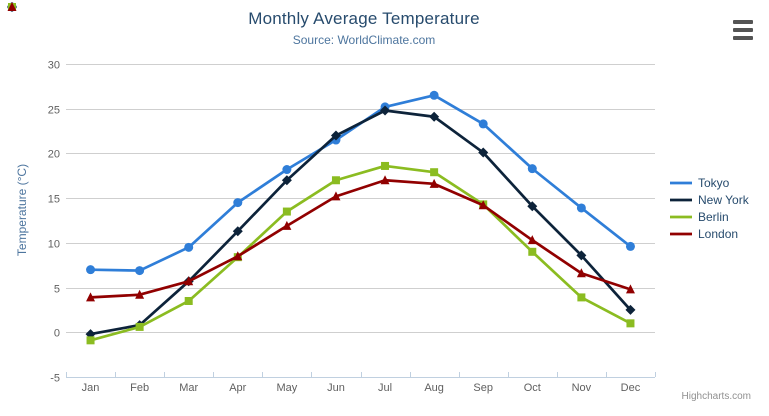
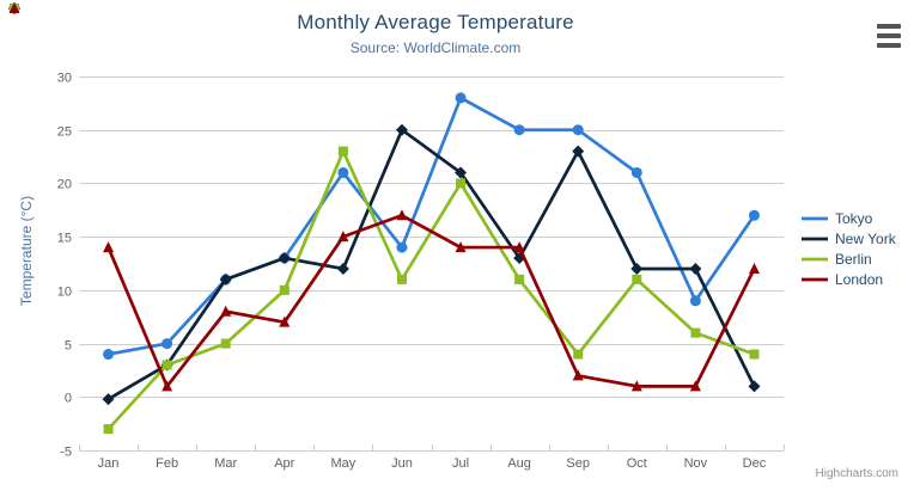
Tokyo/Jan: 7 -> 4
Berlin/Jan: -1 -> -3
London/Jan: 4 -> 14
Tokyo/Feb: 7 -> 5
New York/Feb: 1 -> 3
Berlin/Feb: 1 -> 3
London/Feb: 4 -> 1
Tokyo/Mar: 10 -> 11
New York/Mar: 6 -> 11
Berlin/Mar: 4 -> 5
London/Mar: 6 -> 8
Tokyo/Apr: 14 -> 13
New York/Apr: 11 -> 13
Berlin/Apr: 8 -> 10
London/Apr: 8 -> 7
Tokyo/May: 18 -> 21
New York/May: 17 -> 12
Berlin/May: 14 -> 23
London/May: 12 -> 15
Tokyo/Jun: 22 -> 14
New York/Jun: 22 -> 25
Berlin/Jun: 17 -> 11
London/Jun: 15 -> 17
Tokyo/Jul: 25 -> 28
New York/Jul: 25 -> 21
Berlin/Jul: 19 -> 20
London/Jul: 17 -> 14
Tokyo/Aug: 26 -> 25
New York/Aug: 24 -> 13
Berlin/Aug: 18 -> 11
London/Aug: 17 -> 14
Tokyo/Sep: 23 -> 25
New York/Sep: 20 -> 23
Berlin/Sep: 14 -> 4
London/Sep: 14 -> 2
Tokyo/Oct: 18 -> 21
New York/Oct: 14 -> 12
Berlin/Oct: 9 -> 11
London/Oct: 10 -> 1
Tokyo/Nov: 14 -> 9
New York/Nov: 9 -> 12
Berlin/Nov: 4 -> 6
London/Nov: 7 -> 1
Tokyo/Dec: 10 -> 17
New York/Dec: 2 -> 1
Berlin/Dec: 1 -> 4
London/Dec: 5 -> 12
